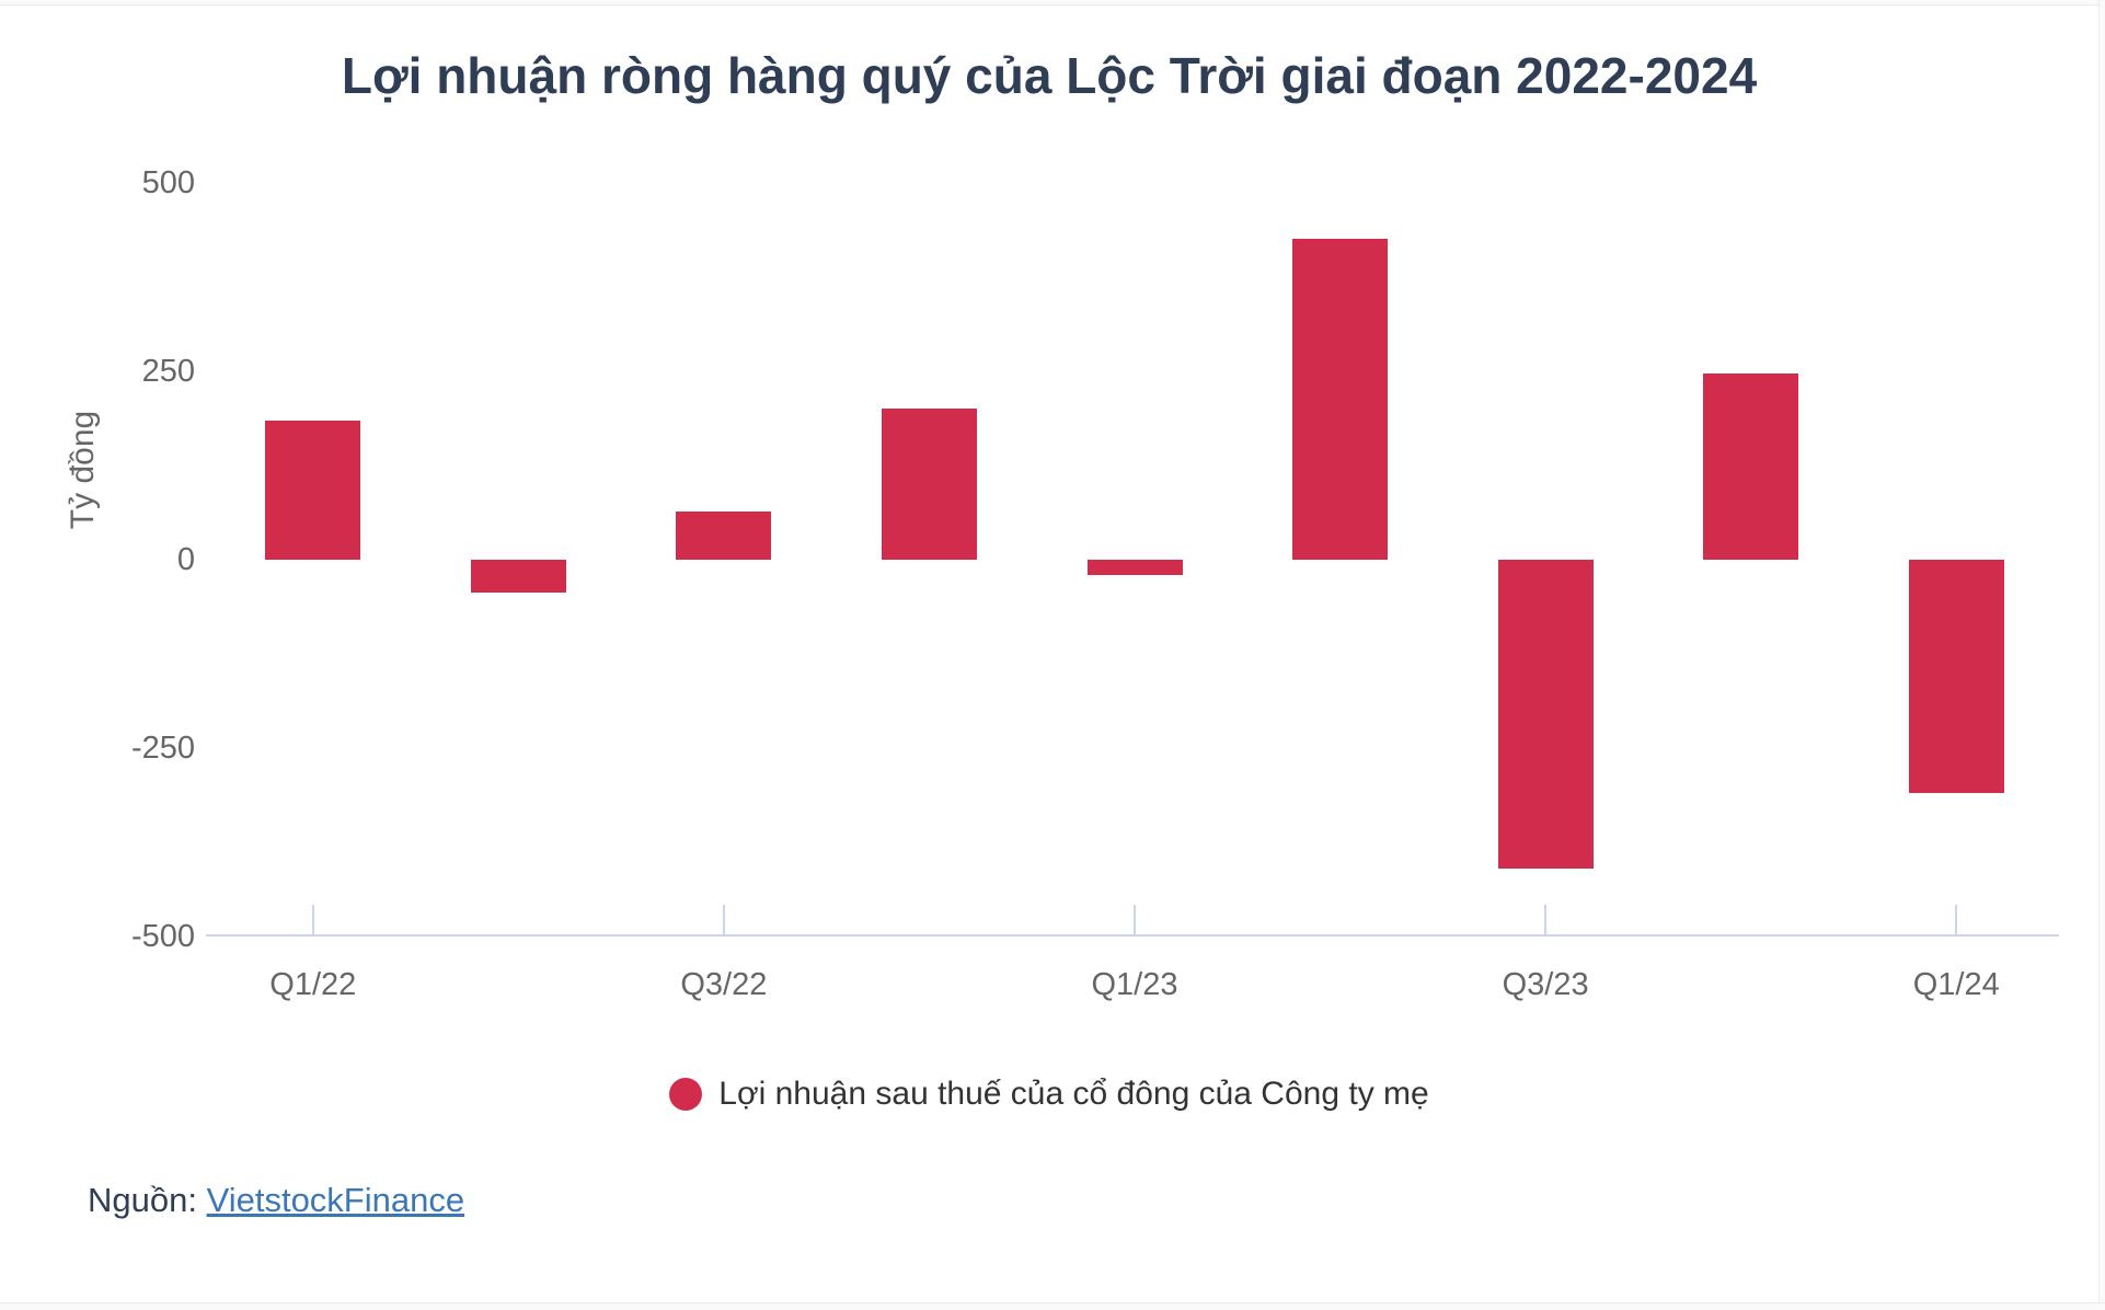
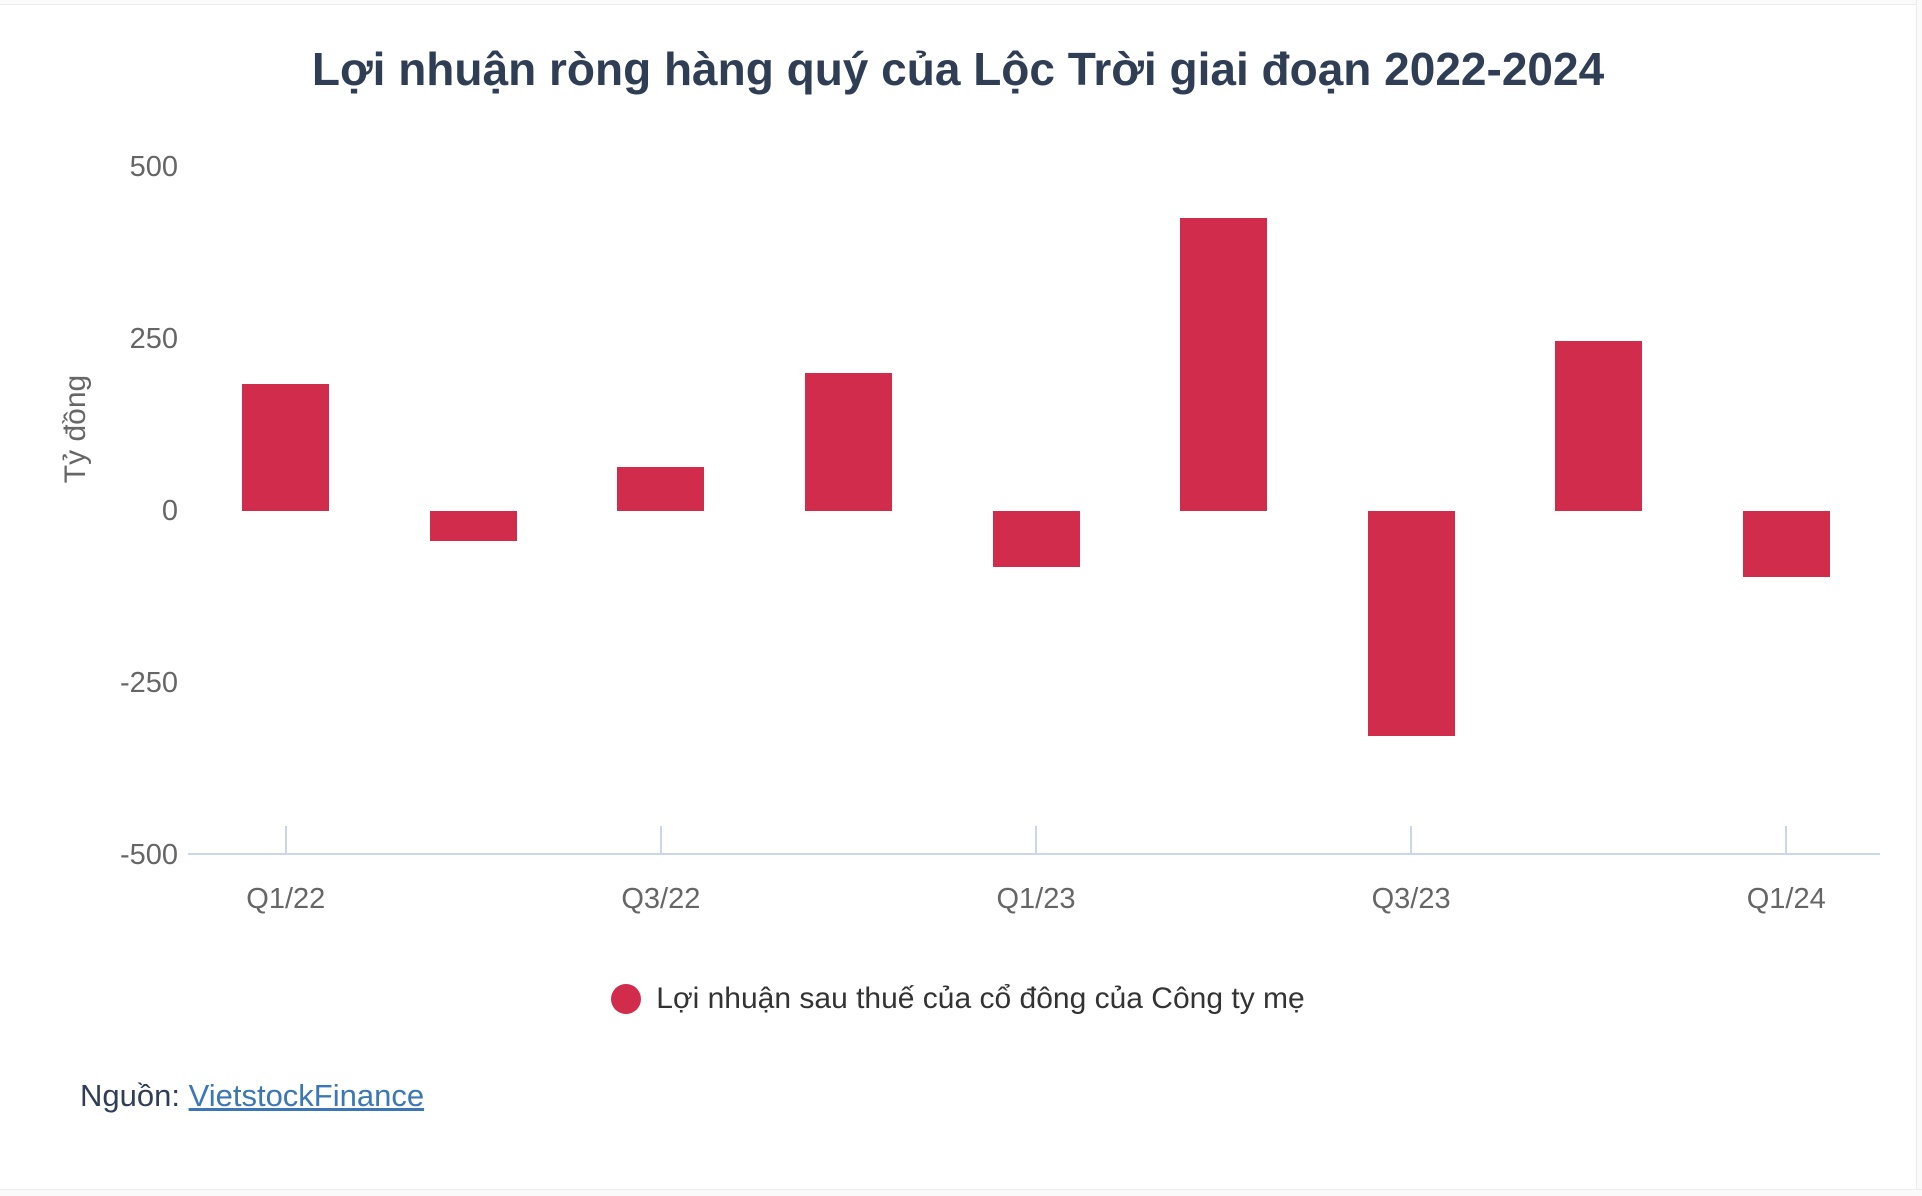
Q1/23: -20 -> -80
Q3/23: -410 -> -330
Q1/24: -310 -> -100
